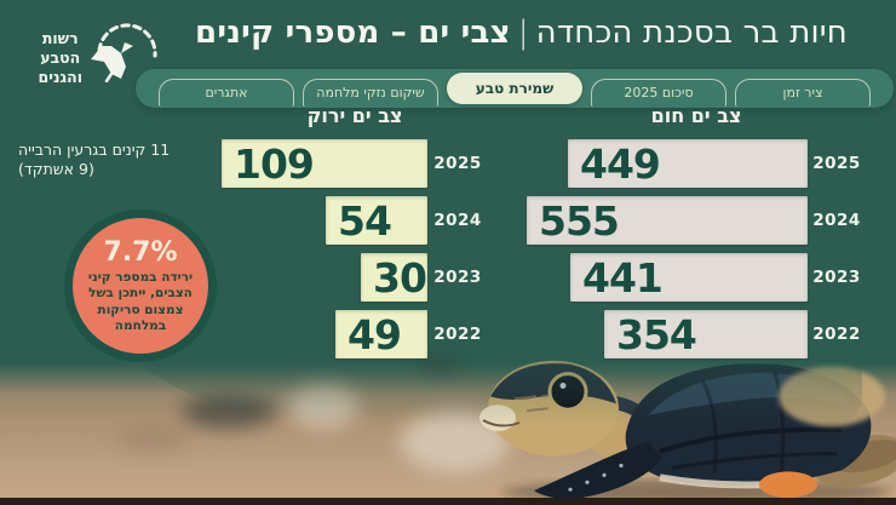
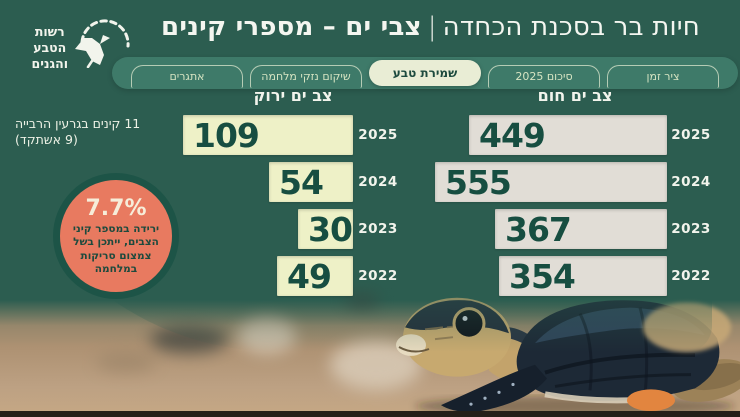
צב ים חום/2023: 441 -> 367
